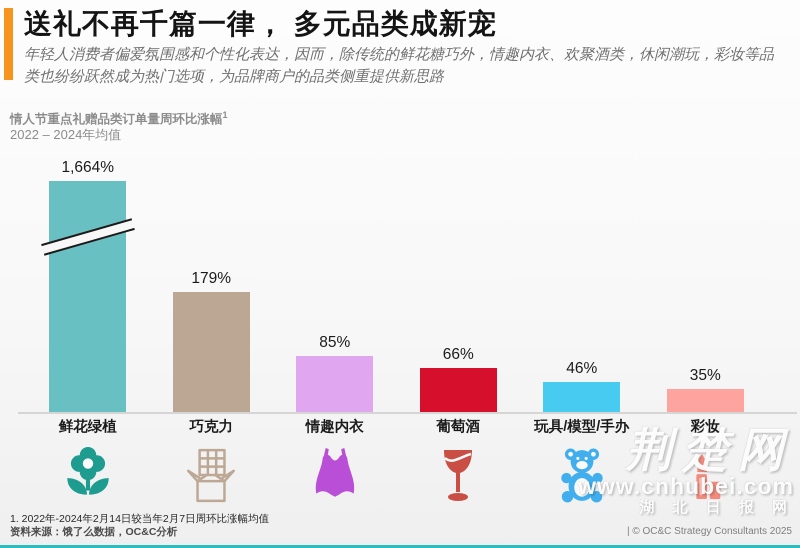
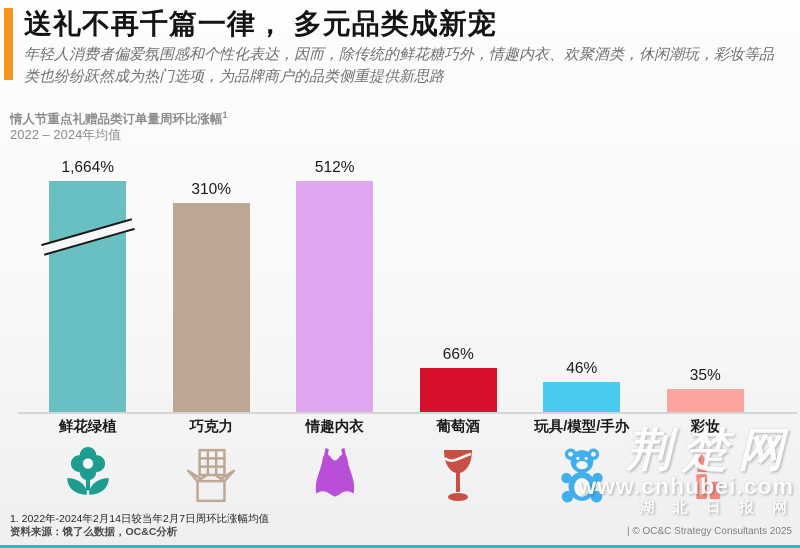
巧克力: 179% -> 310%
情趣内衣: 85% -> 512%
